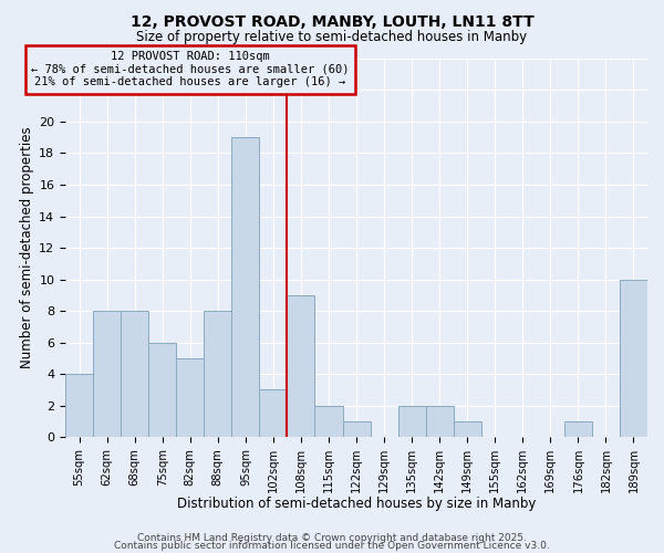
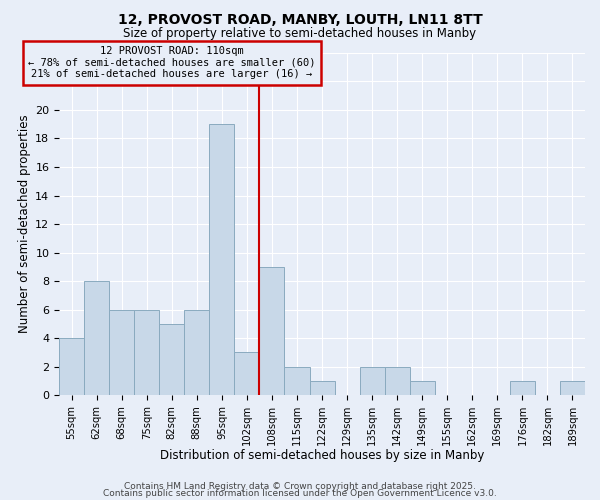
68sqm: 8 -> 6
88sqm: 8 -> 6
189sqm: 10 -> 1
